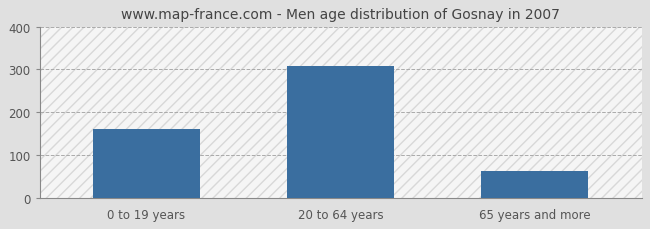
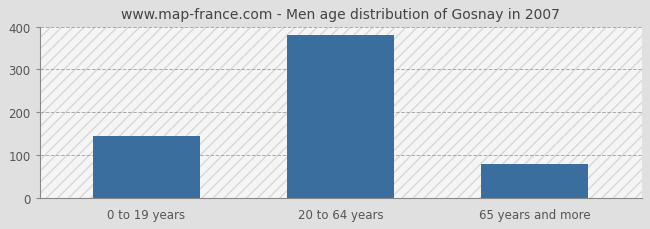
0 to 19 years: 160 -> 145
20 to 64 years: 307 -> 380
65 years and more: 63 -> 80
